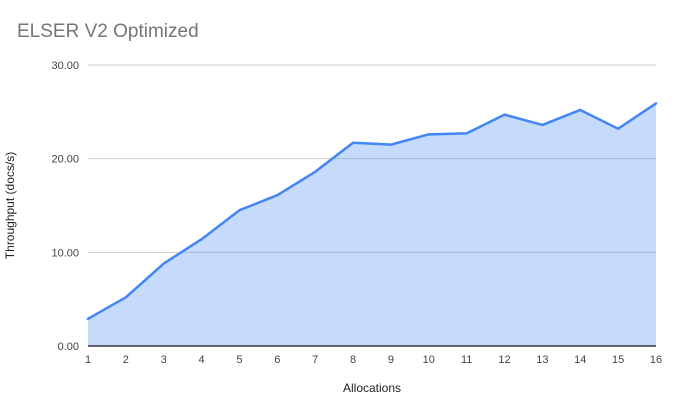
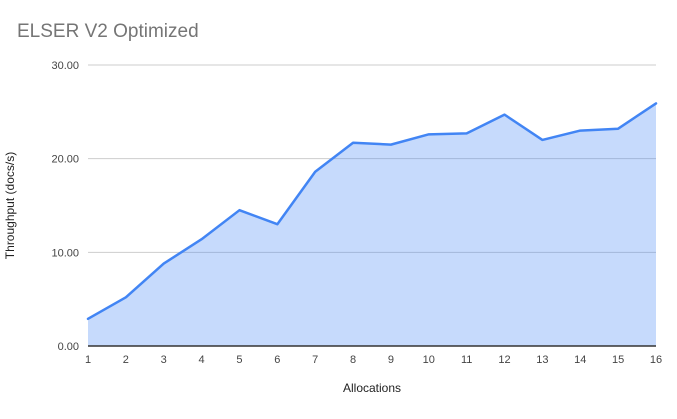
6: 16 -> 13
13: 24 -> 22
14: 25 -> 23
